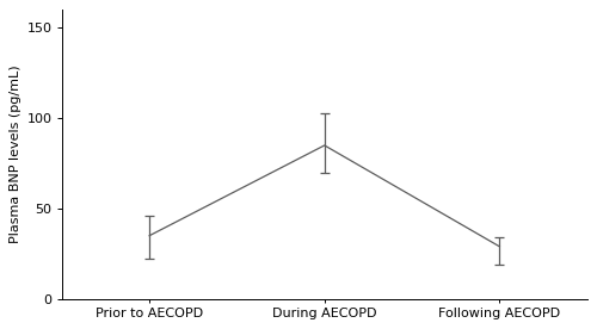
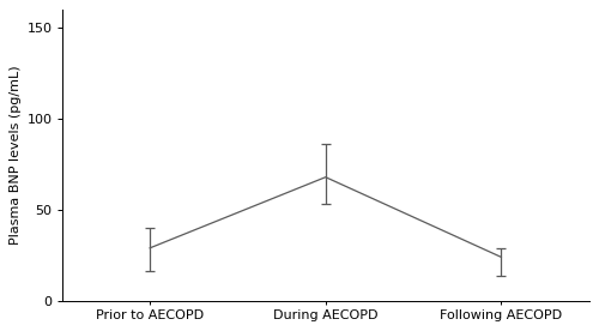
Prior to AECOPD: 35 -> 29
During AECOPD: 85 -> 68
Following AECOPD: 29 -> 24
